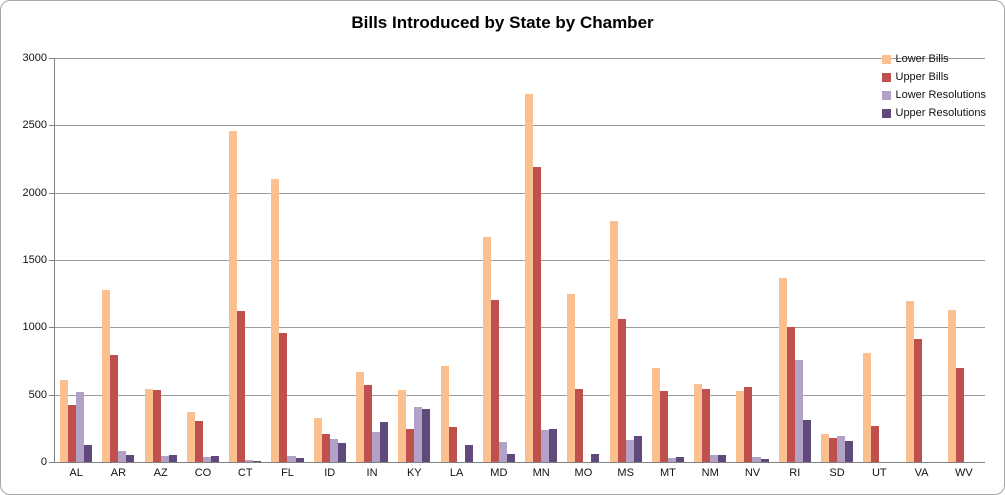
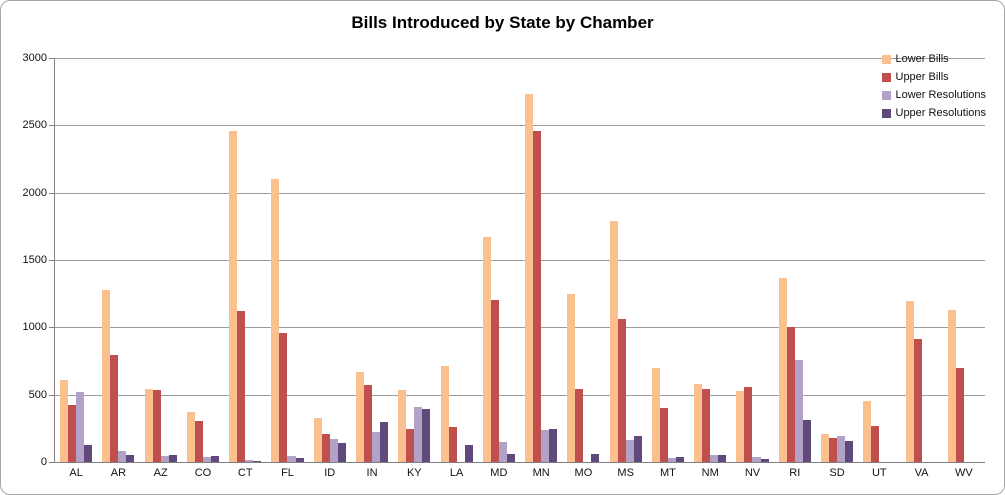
Upper Bills/MN: 2190 -> 2460
Upper Bills/MT: 530 -> 400
Lower Bills/UT: 810 -> 460
